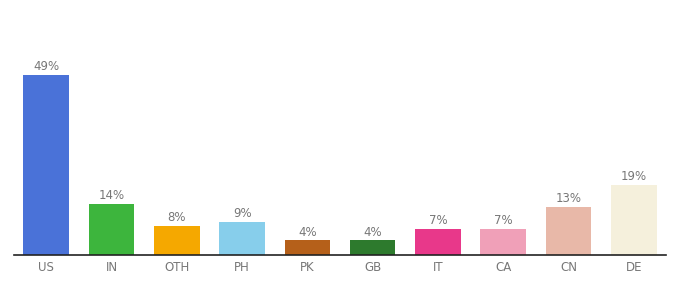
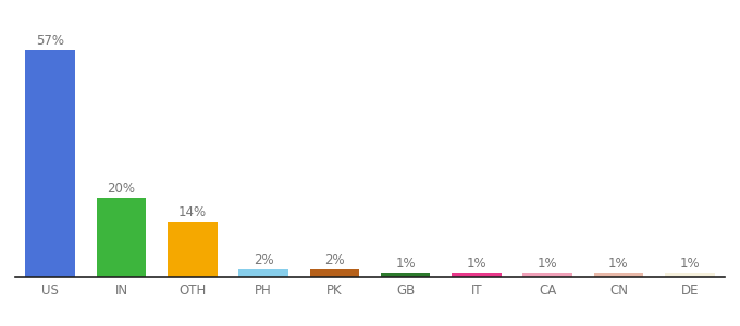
US: 49% -> 57%
IN: 14% -> 20%
OTH: 8% -> 14%
PH: 9% -> 2%
PK: 4% -> 2%
GB: 4% -> 1%
IT: 7% -> 1%
CA: 7% -> 1%
CN: 13% -> 1%
DE: 19% -> 1%
